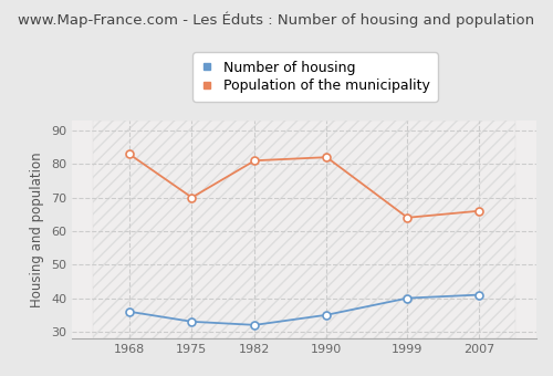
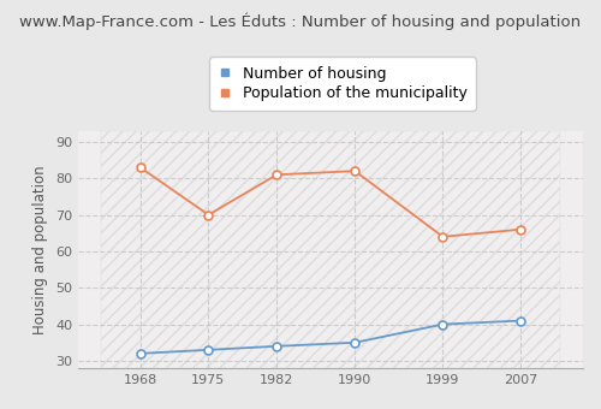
Number of housing/1968: 36 -> 32
Number of housing/1982: 32 -> 34
